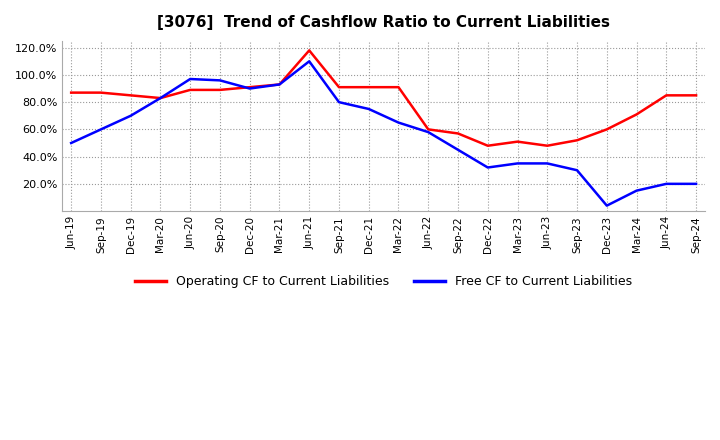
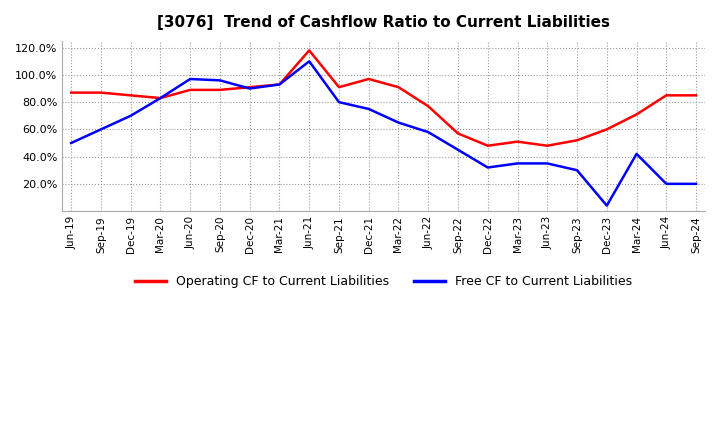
Operating CF to Current Liabilities/Dec-21: 91% -> 97%
Operating CF to Current Liabilities/Jun-22: 60% -> 77%
Free CF to Current Liabilities/Mar-24: 15% -> 42%
